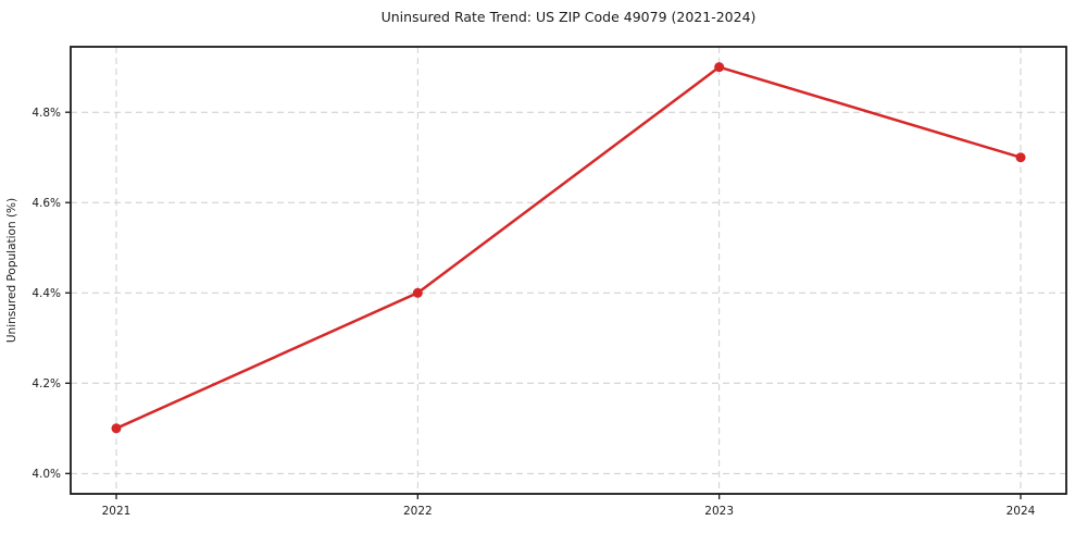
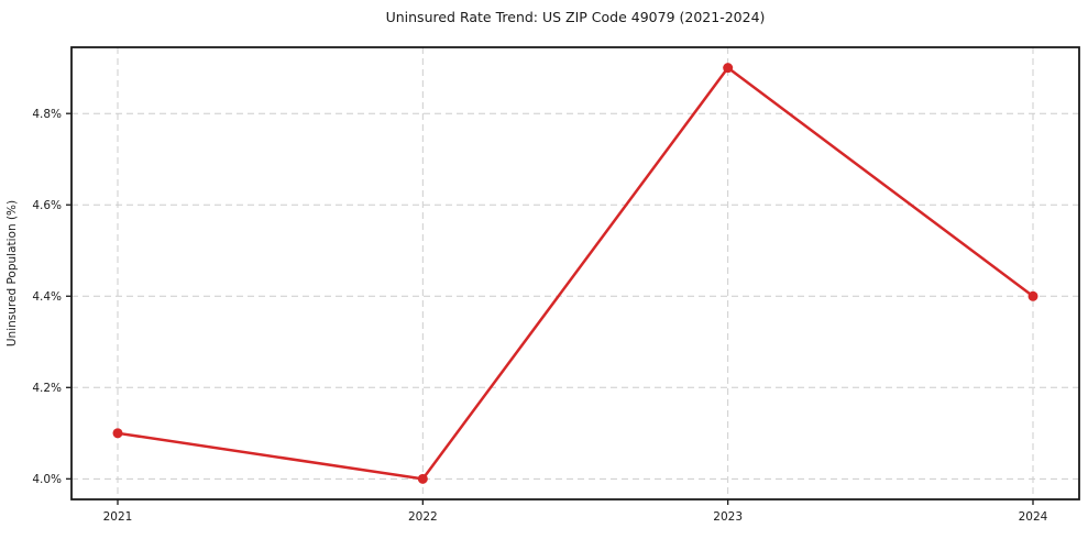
2022: 4.4% -> 4.0%
2024: 4.7% -> 4.4%
